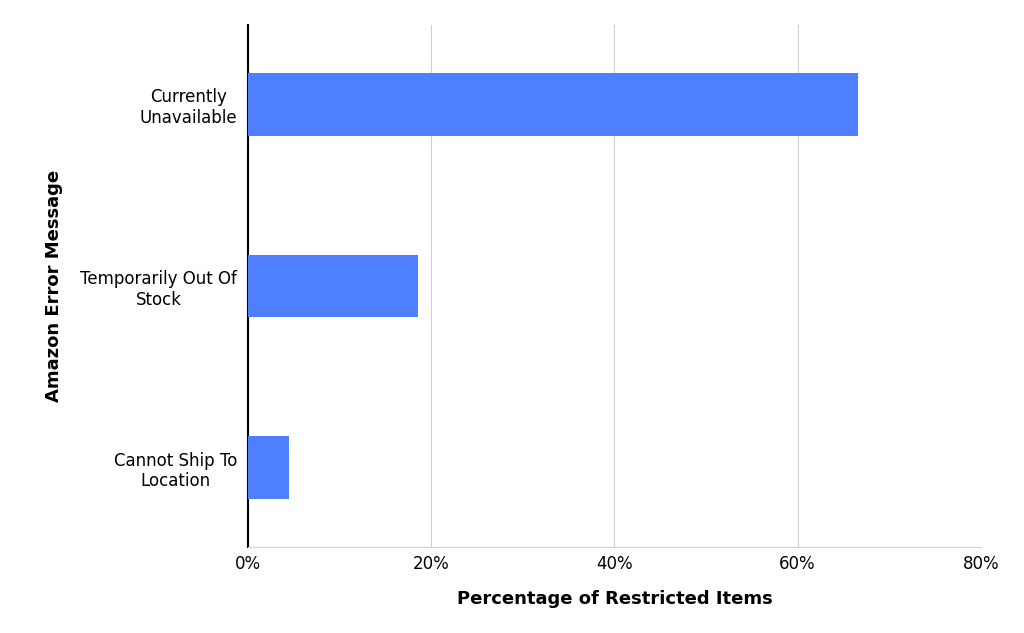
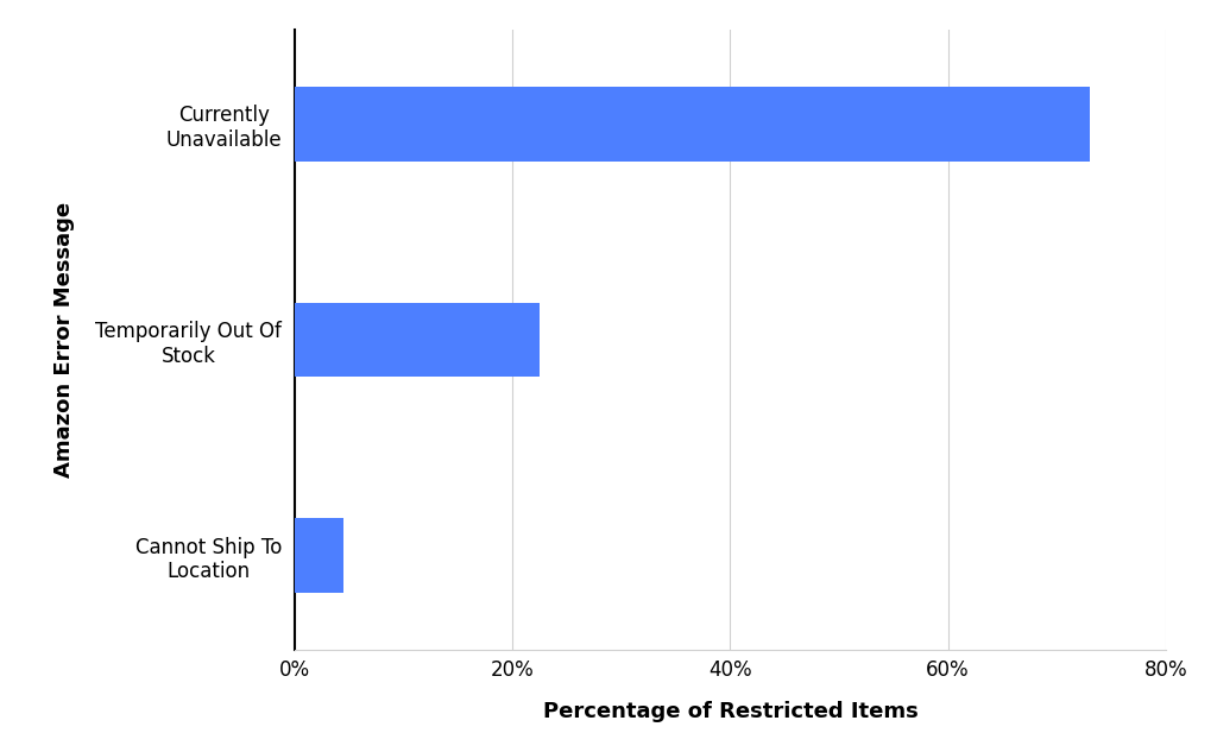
Currently Unavailable: 66.6% -> 73.0%
Temporarily Out Of Stock: 18.6% -> 22.5%
